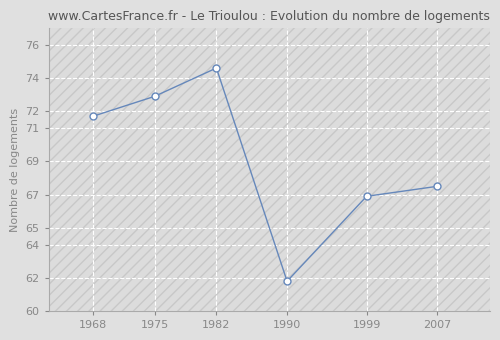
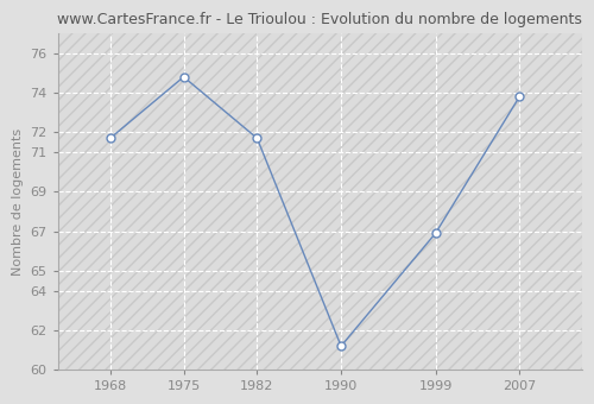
1975: 72.9 -> 74.8
1982: 74.6 -> 71.7
1990: 61.8 -> 61.2
2007: 67.5 -> 73.8
